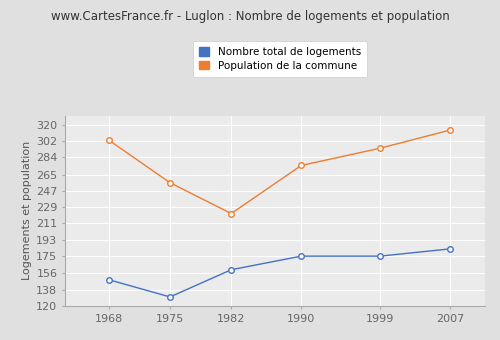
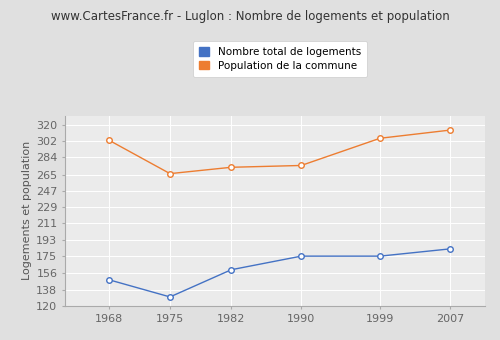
Population de la commune/1975: 256 -> 266
Population de la commune/1982: 222 -> 273
Population de la commune/1999: 294 -> 305
